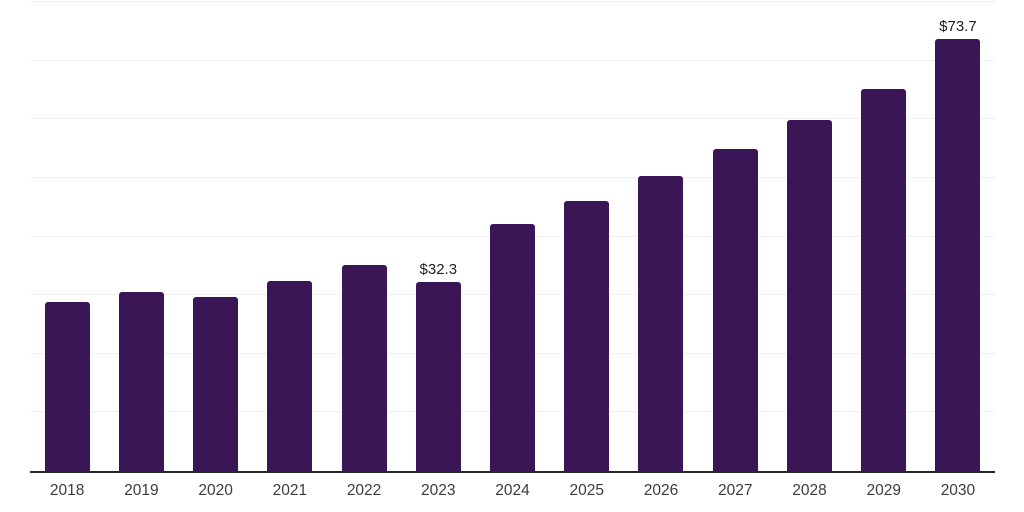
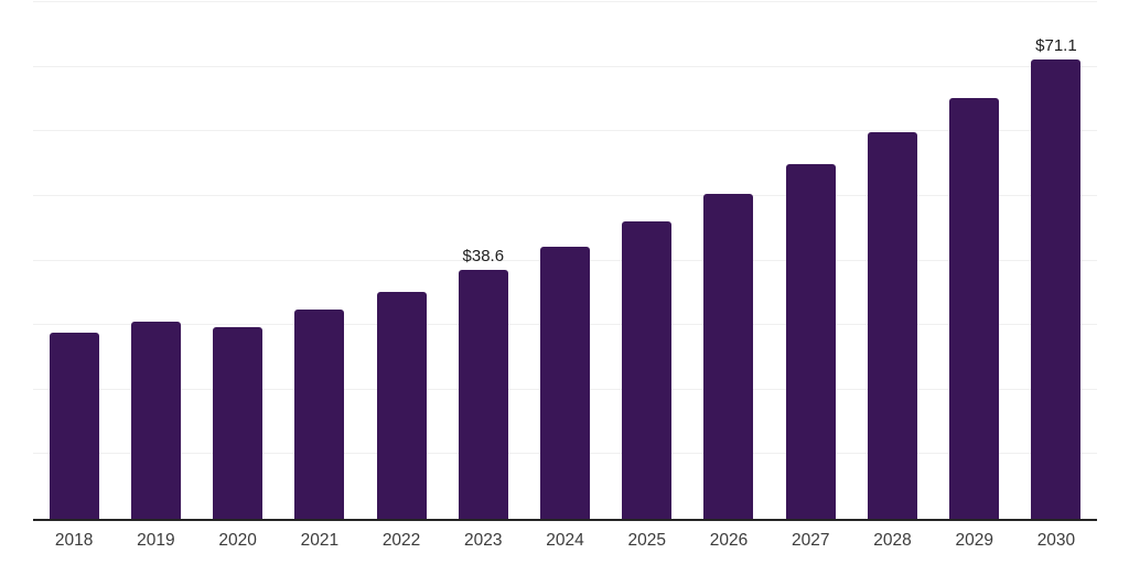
2023: $32.3 -> $38.6
2030: $73.7 -> $71.1
